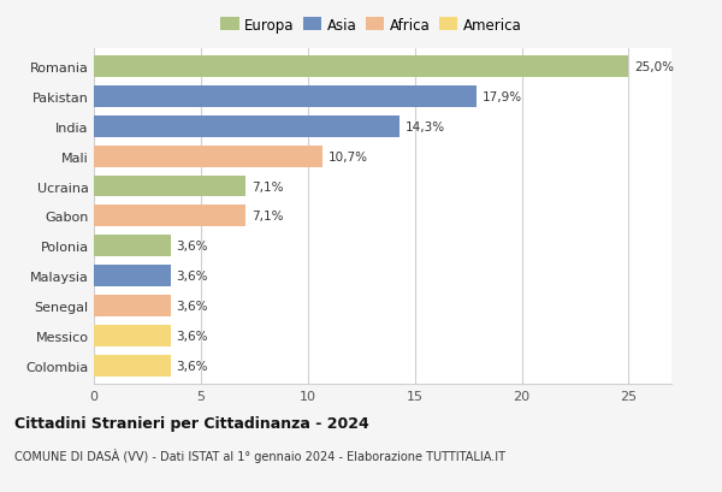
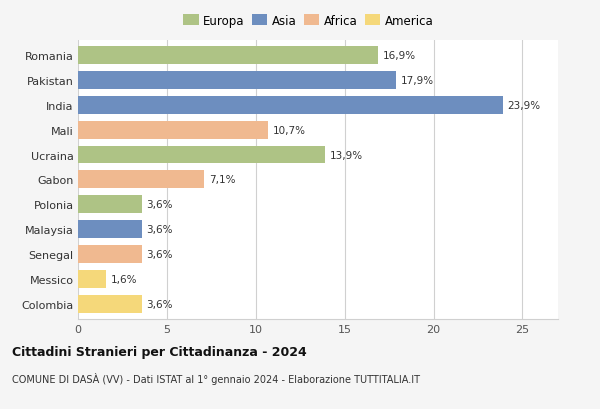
Romania: 25,0% -> 16,9%
India: 14,3% -> 23,9%
Ucraina: 7,1% -> 13,9%
Messico: 3,6% -> 1,6%
